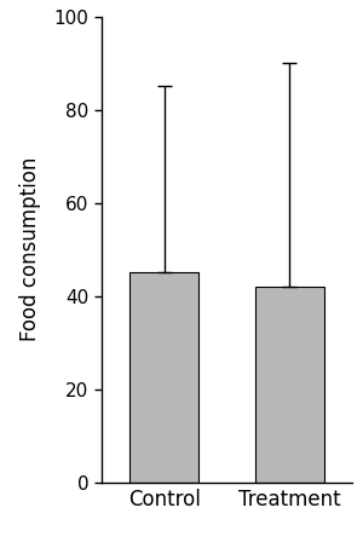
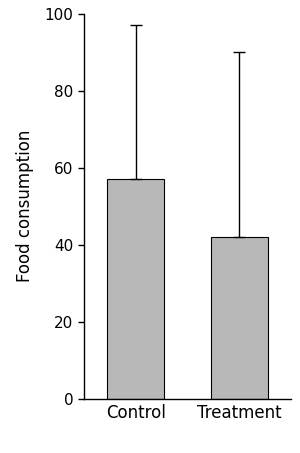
Control: 45 -> 57
